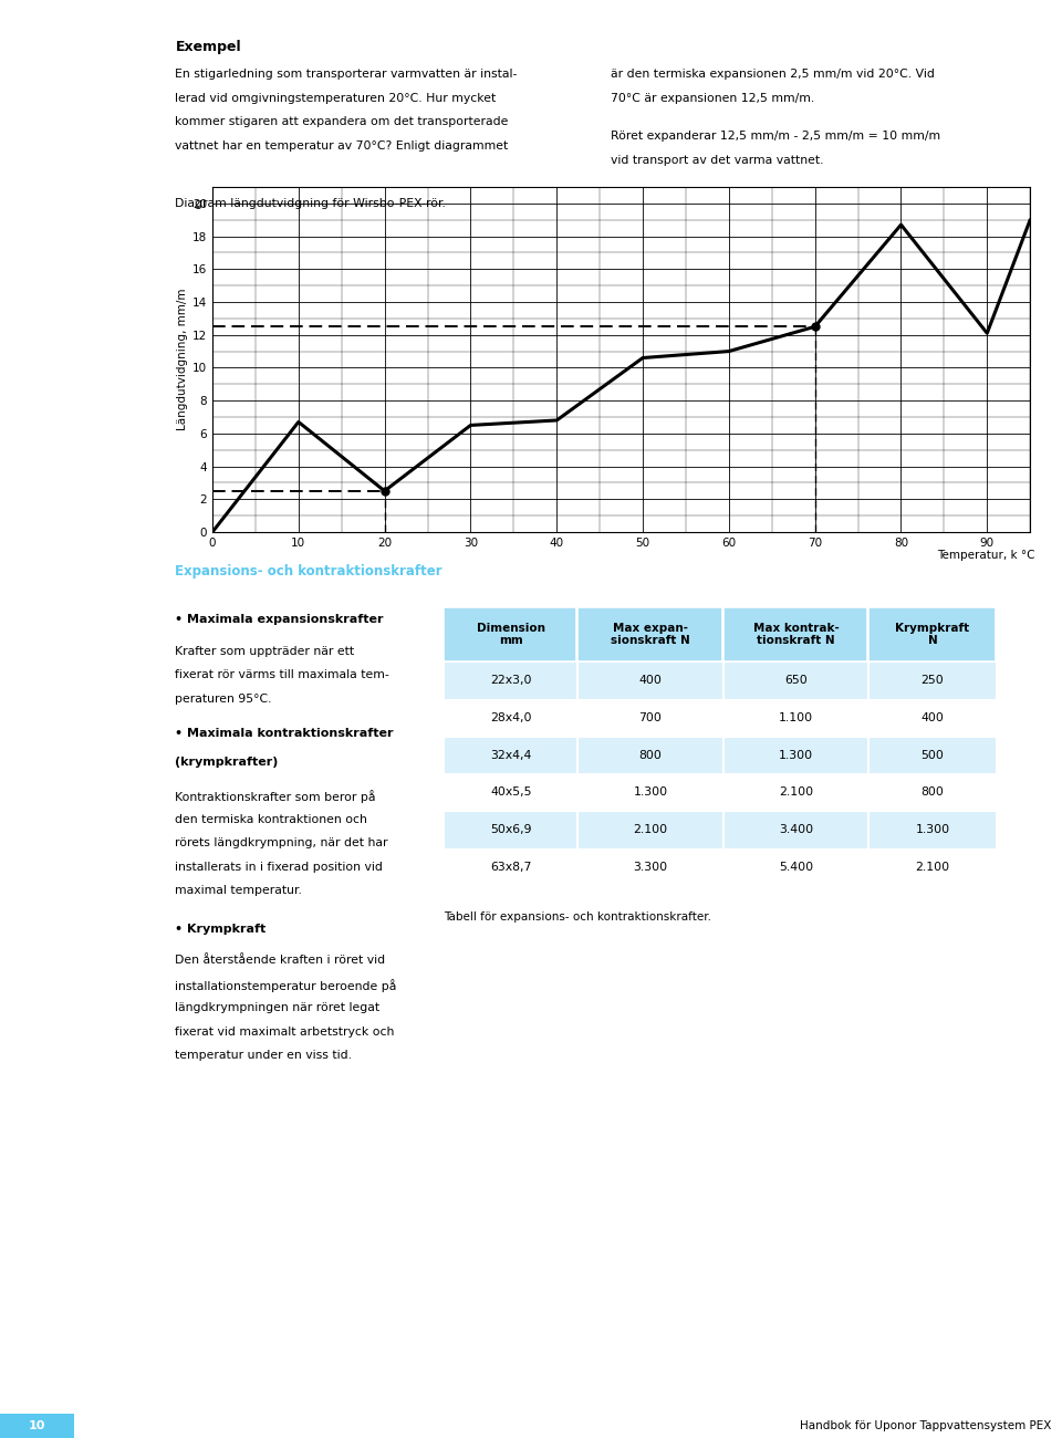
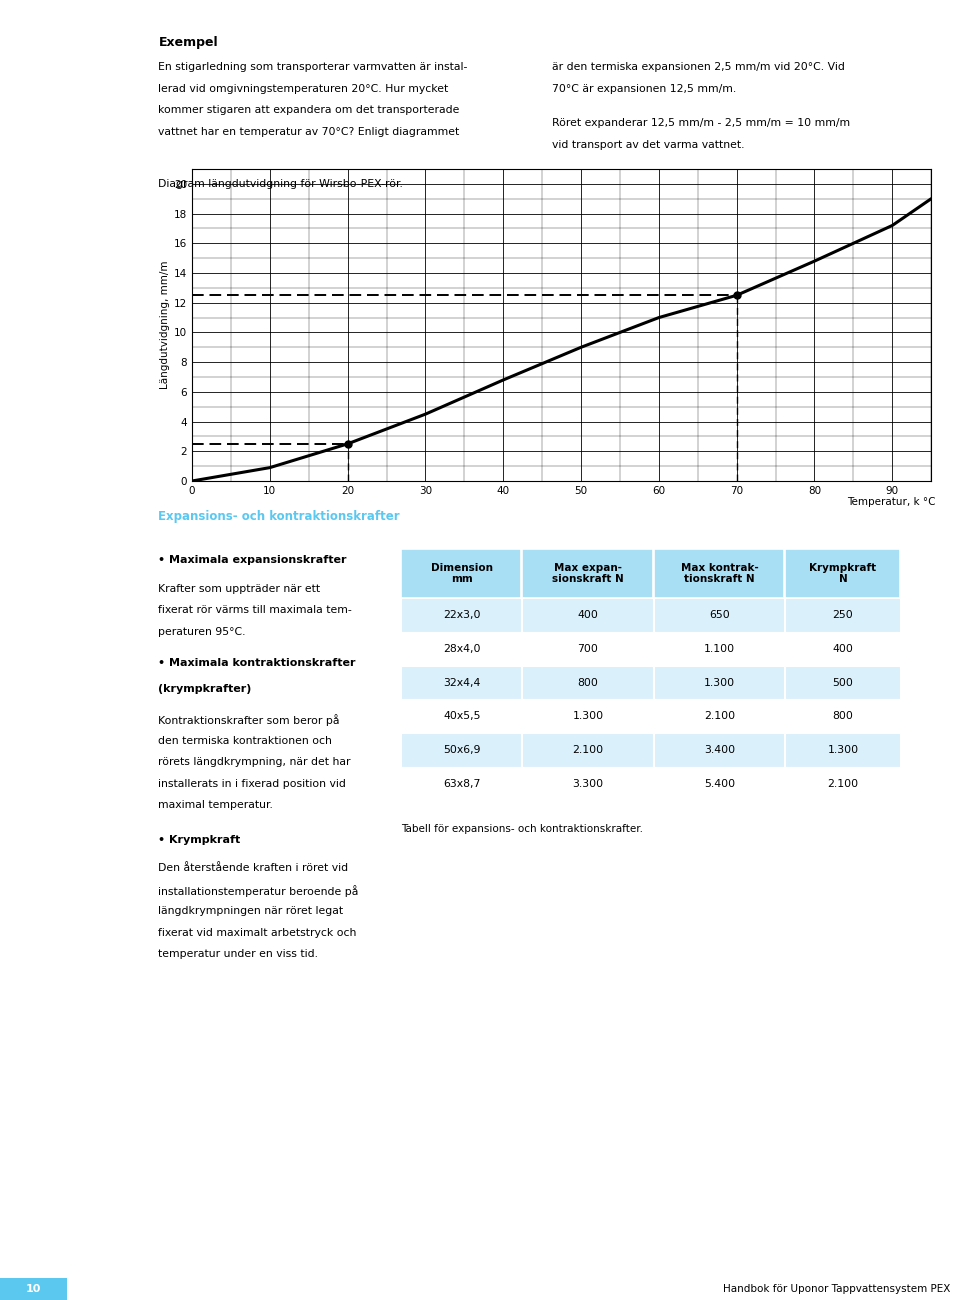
10: 6.7 -> 0.9
30: 6.5 -> 4.5
50: 10.6 -> 9.0
80: 18.7 -> 14.8
90: 12.1 -> 17.2
